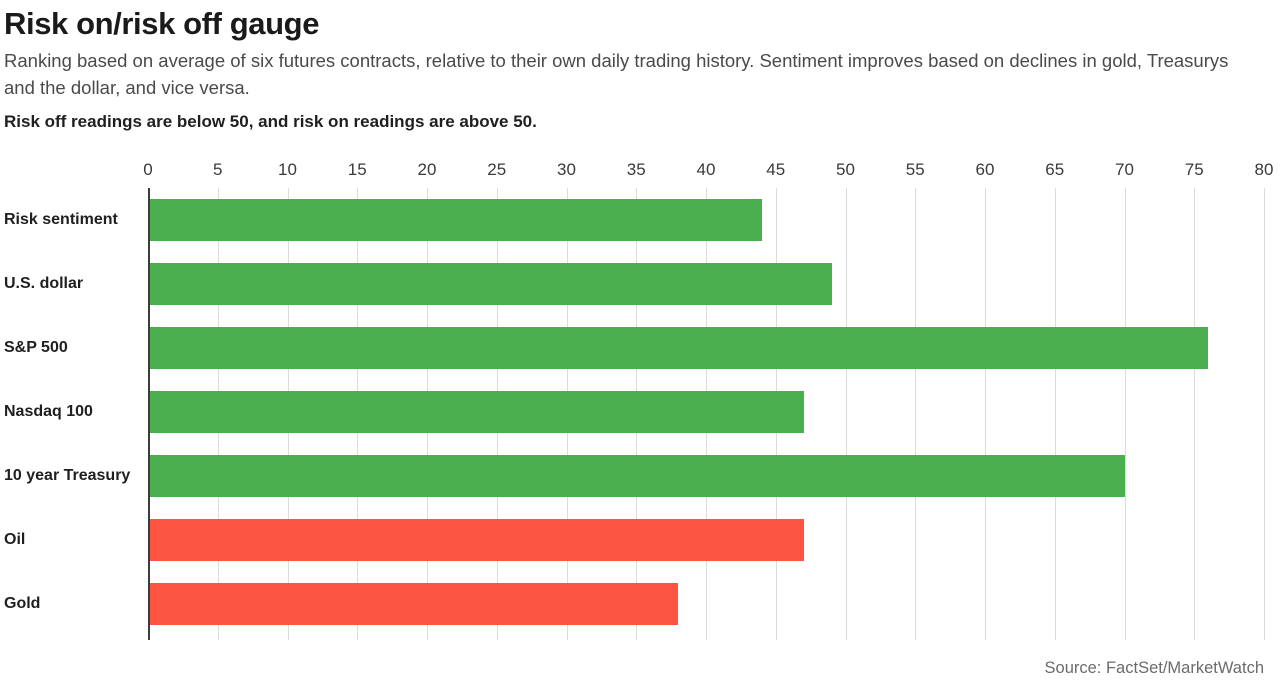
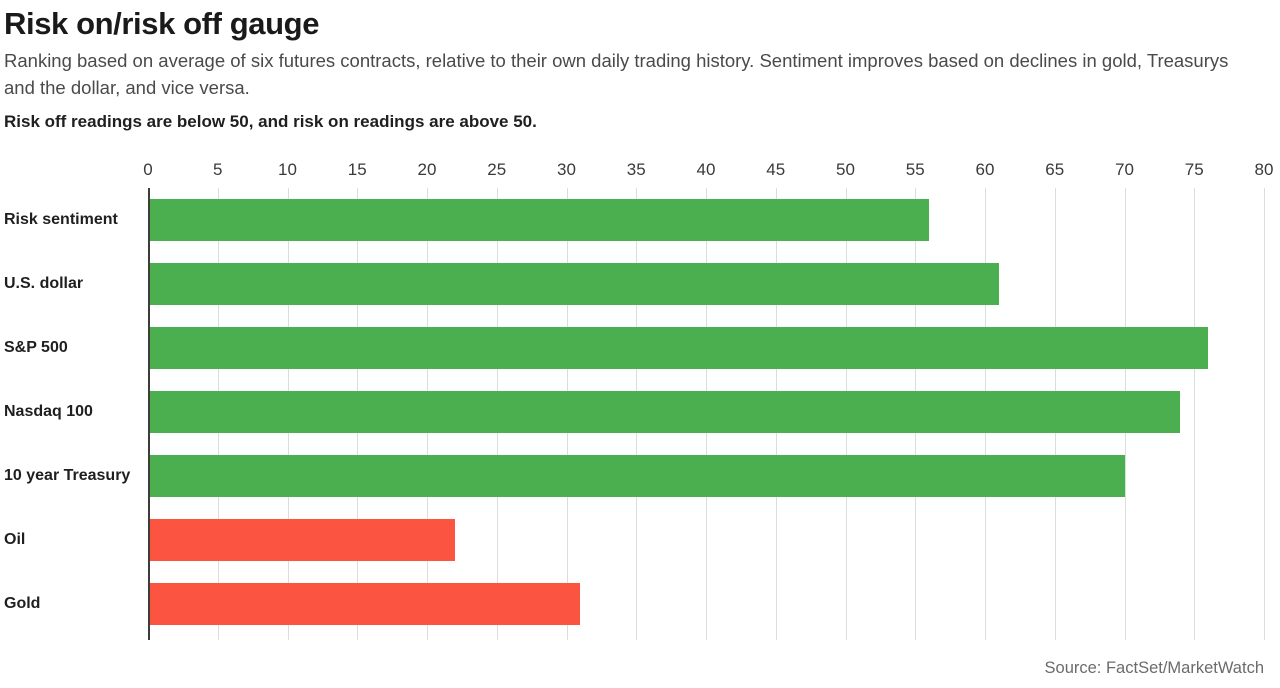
Risk sentiment: 44 -> 56
U.S. dollar: 49 -> 61
Nasdaq 100: 47 -> 74
Oil: 47 -> 22
Gold: 38 -> 31
